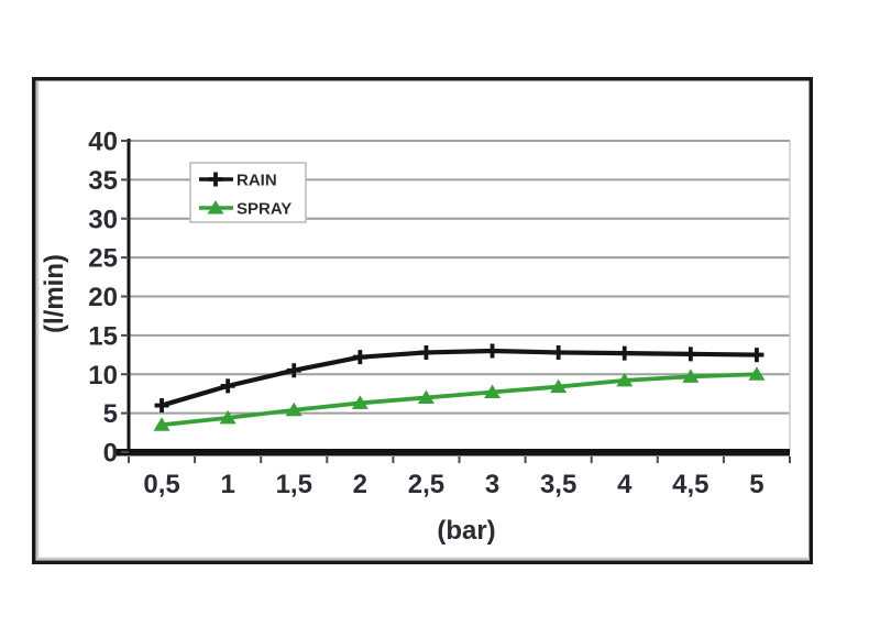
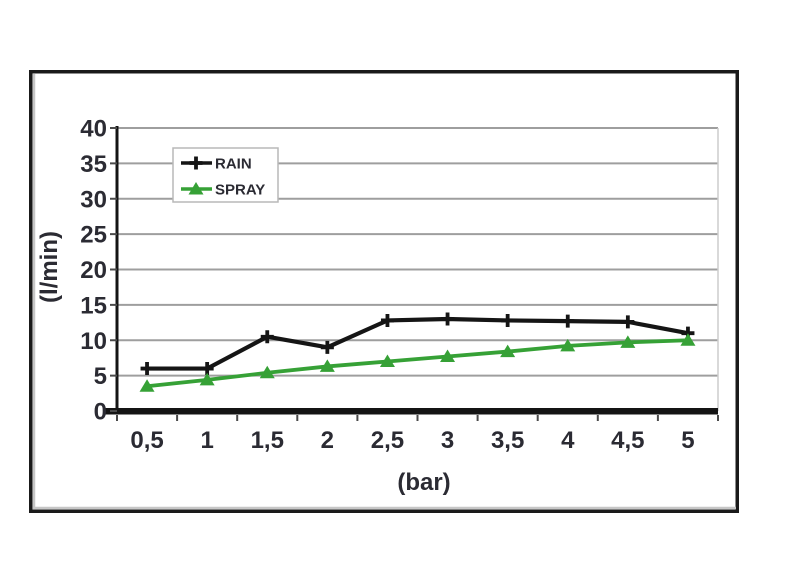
RAIN/1: 8 -> 6
RAIN/2: 12 -> 9
RAIN/5: 12 -> 11
